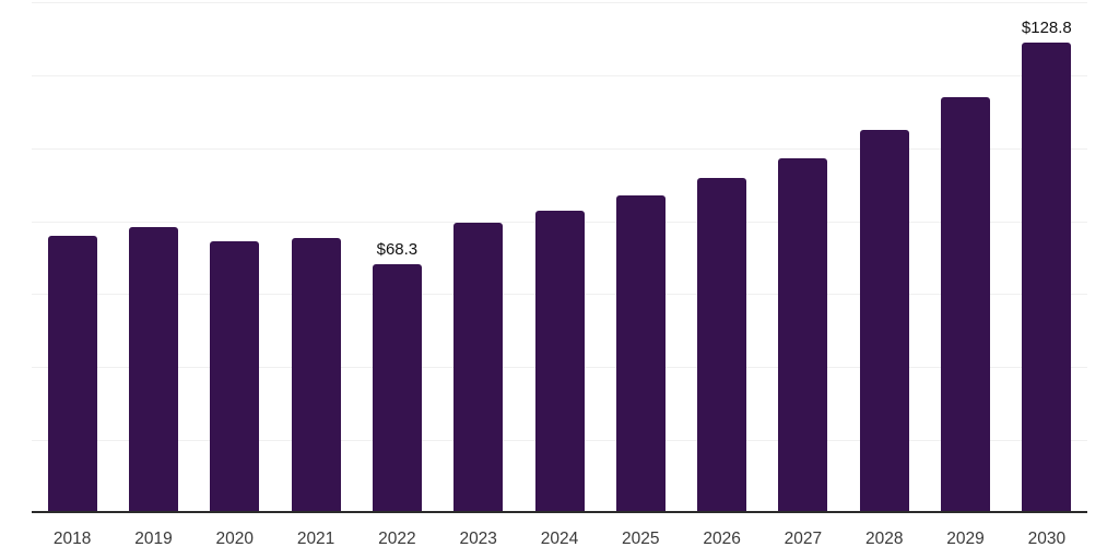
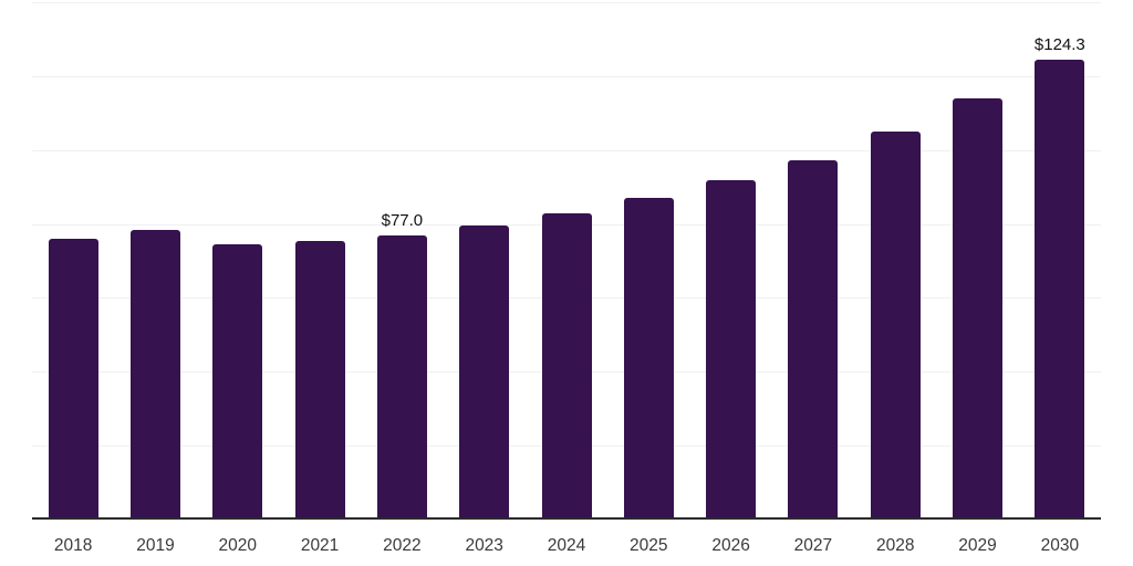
2022: $68.3 -> $77.0
2030: $128.8 -> $124.3
